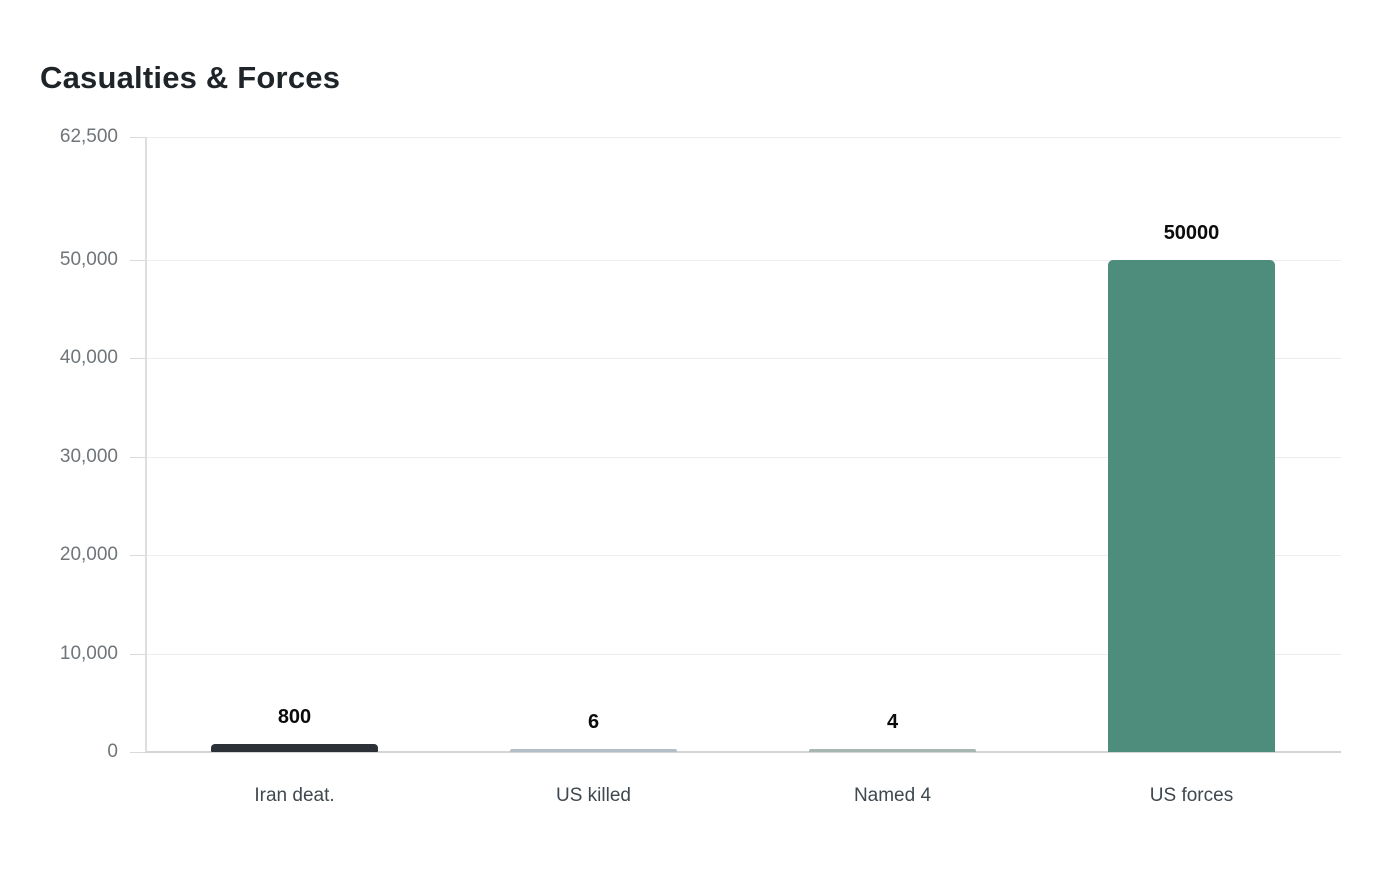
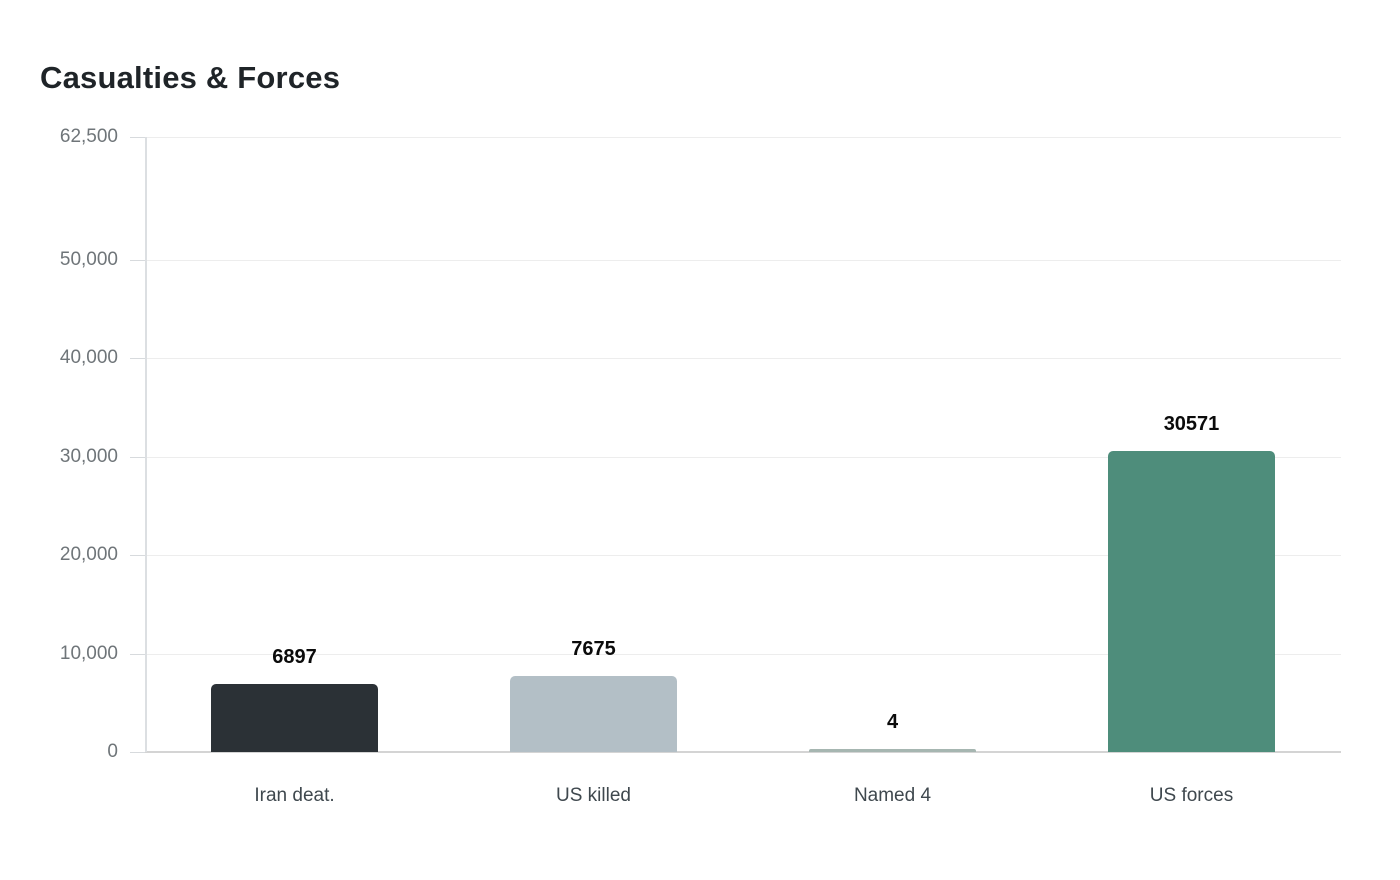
Iran deat.: 800 -> 6897
US killed: 6 -> 7675
US forces: 50000 -> 30571
